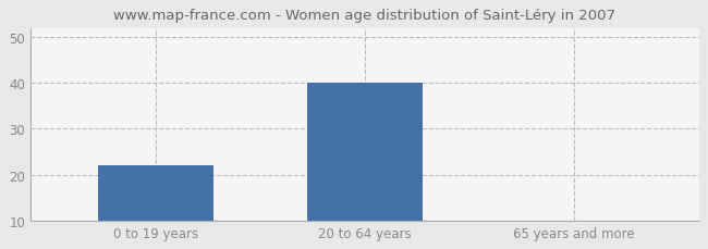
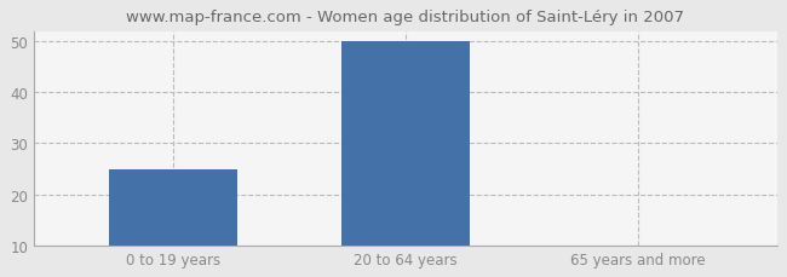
0 to 19 years: 22 -> 25
20 to 64 years: 40 -> 50
